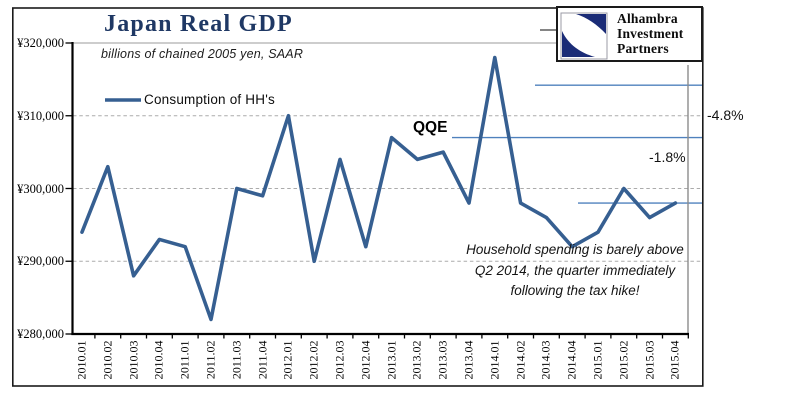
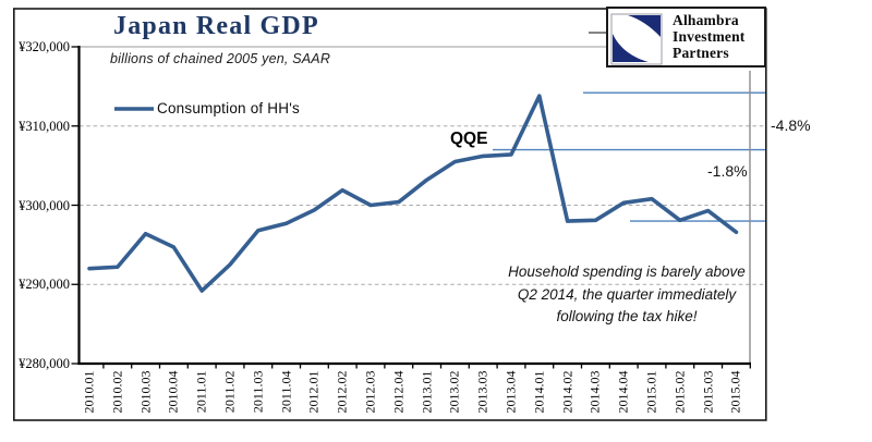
2010.01: ¥294000 -> ¥292000
2010.02: ¥303000 -> ¥292000
2010.03: ¥288000 -> ¥296000
2010.04: ¥293000 -> ¥295000
2011.01: ¥292000 -> ¥289000
2011.02: ¥282000 -> ¥292000
2011.03: ¥300000 -> ¥297000
2011.04: ¥299000 -> ¥298000
2012.01: ¥310000 -> ¥299000
2012.02: ¥290000 -> ¥302000
2012.03: ¥304000 -> ¥300000
2012.04: ¥292000 -> ¥300000
2013.01: ¥307000 -> ¥303000
2013.02: ¥304000 -> ¥306000
2013.03: ¥305000 -> ¥306000
2013.04: ¥298000 -> ¥306000
2014.01: ¥318000 -> ¥314000
2014.03: ¥296000 -> ¥298000
2014.04: ¥292000 -> ¥300000
2015.01: ¥294000 -> ¥301000
2015.02: ¥300000 -> ¥298000
2015.03: ¥296000 -> ¥299000
2015.04: ¥298000 -> ¥297000
